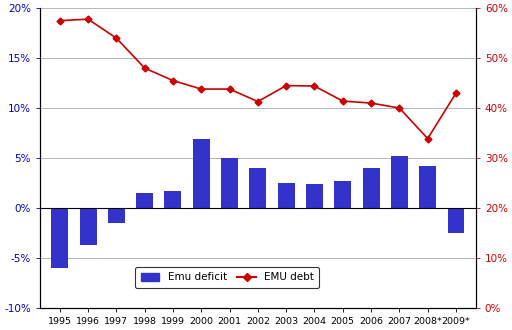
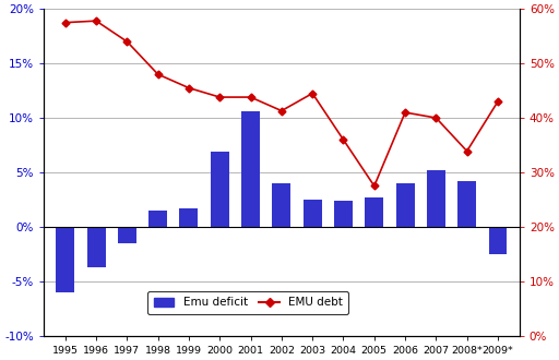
Emu deficit/2001: 5.0% -> 10.6%
EMU debt/2004: 44.4% -> 36.0%
EMU debt/2005: 41.4% -> 27.5%
